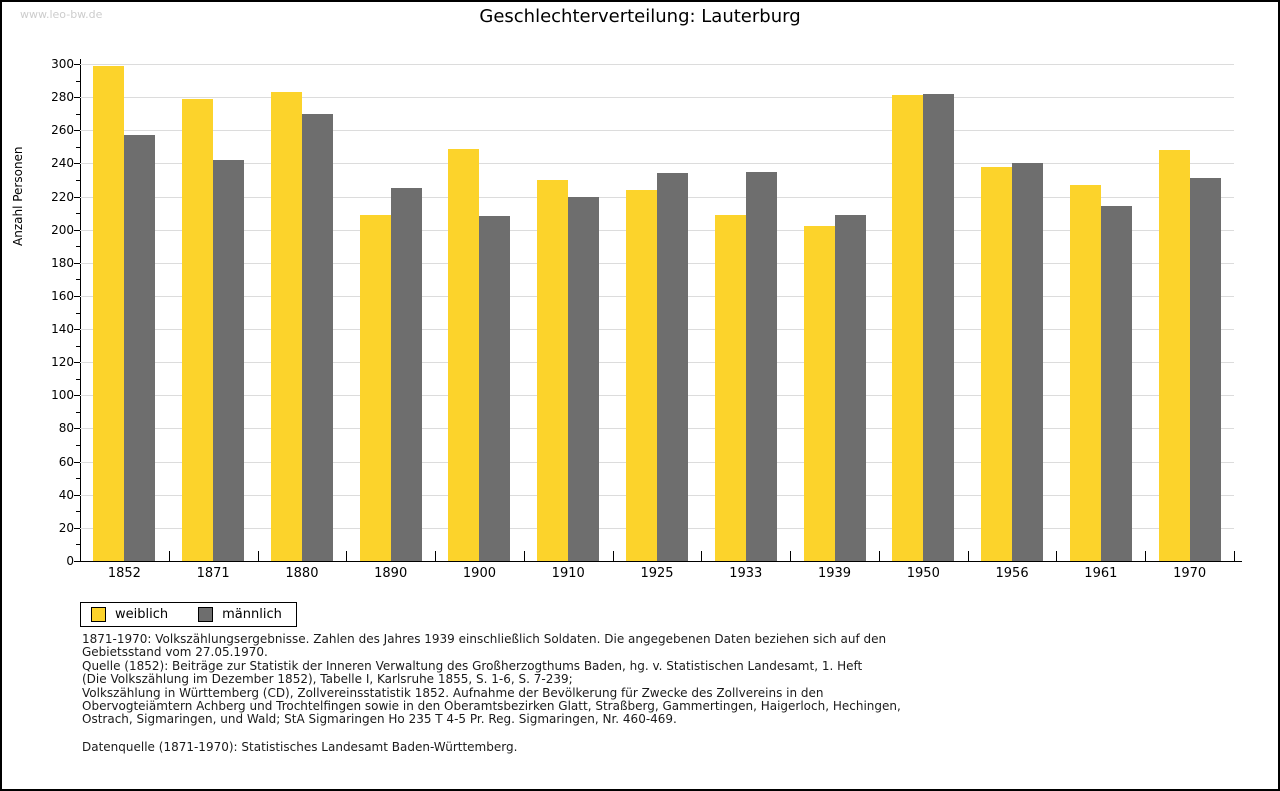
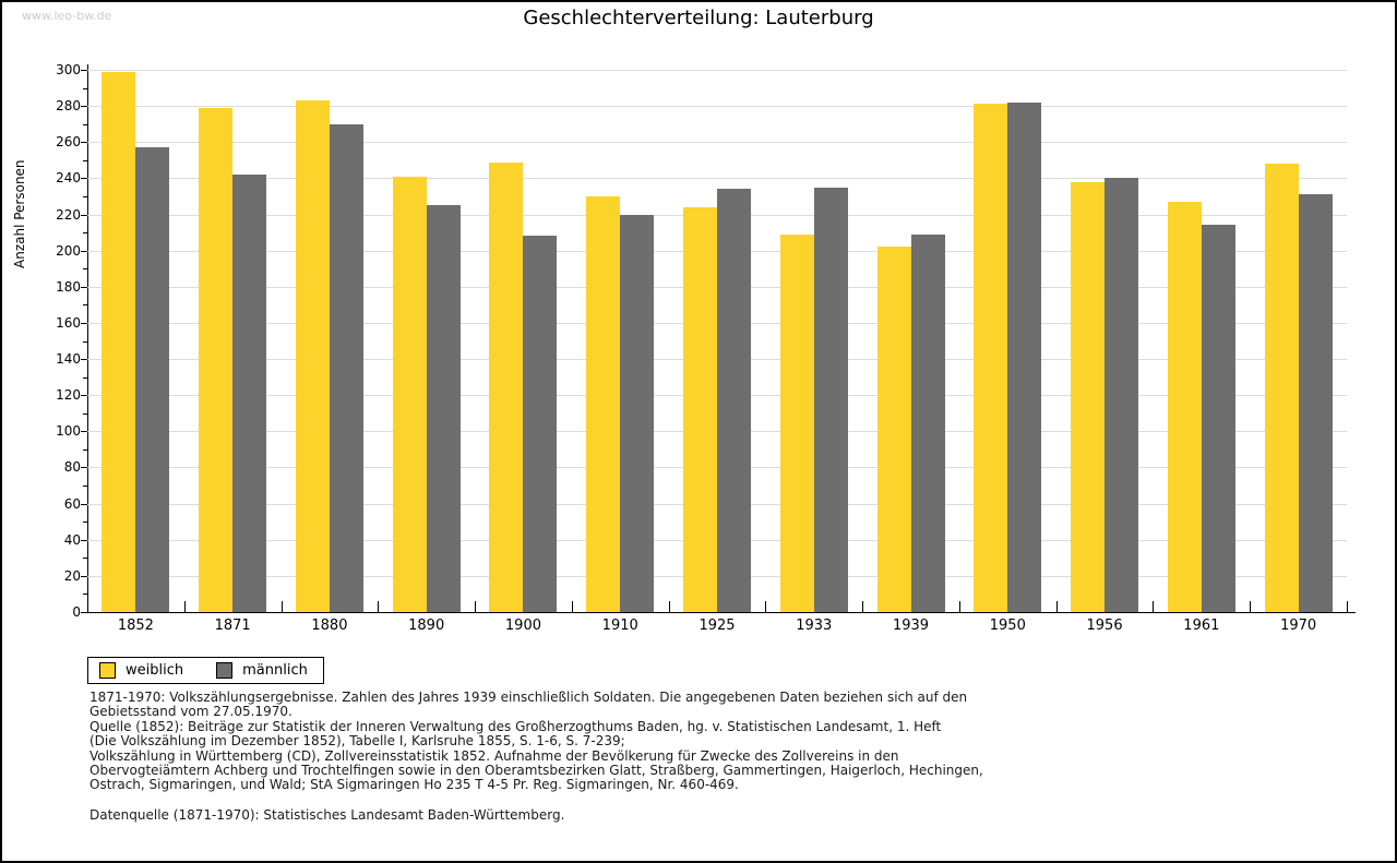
weiblich/1890: 209 -> 241
